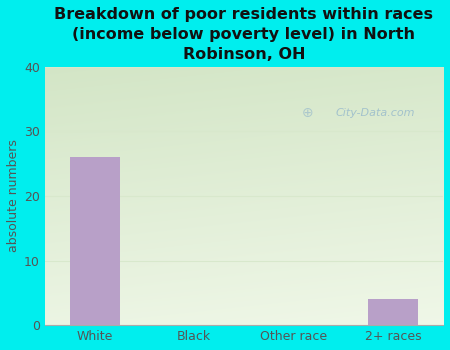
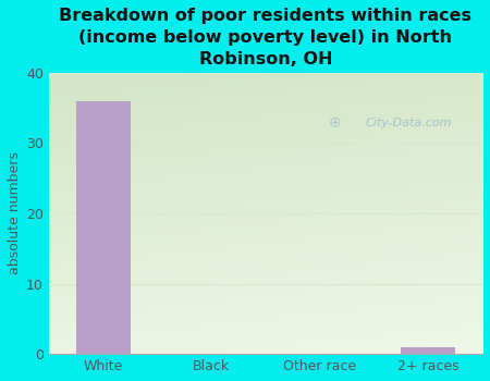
White: 26 -> 36
2+ races: 4 -> 1
